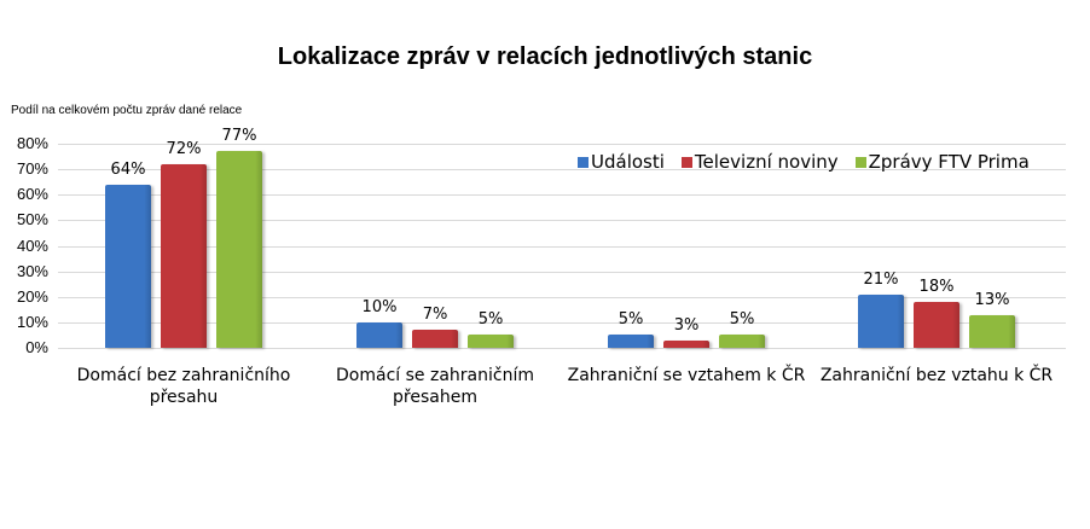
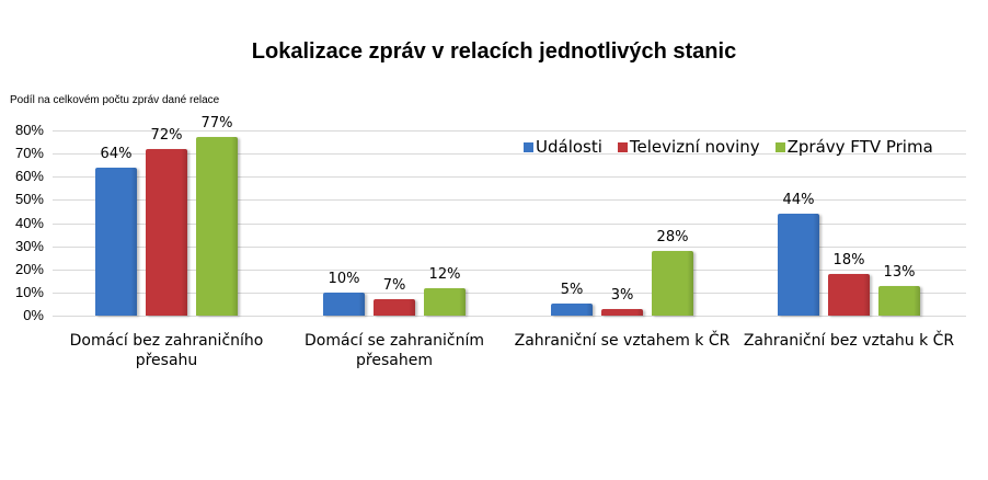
Zprávy FTV Prima/Domácí se zahraničním přesahem: 5% -> 12%
Zprávy FTV Prima/Zahraniční se vztahem k ČR: 5% -> 28%
Události/Zahraniční bez vztahu k ČR: 21% -> 44%
